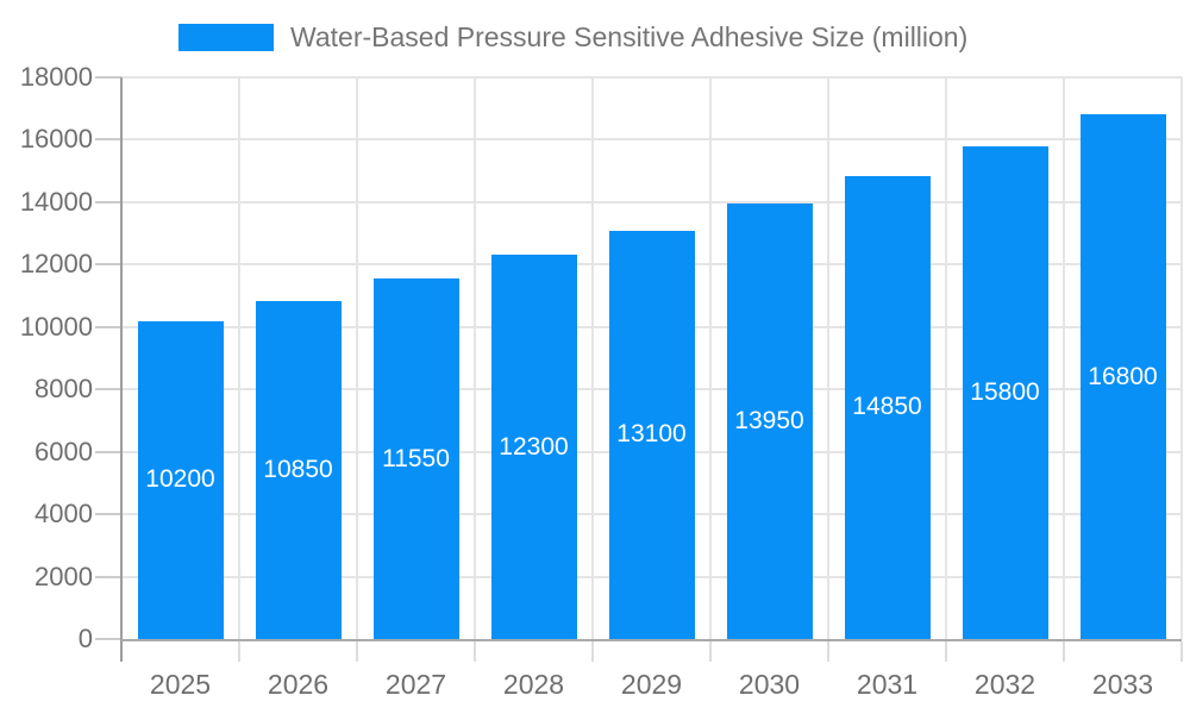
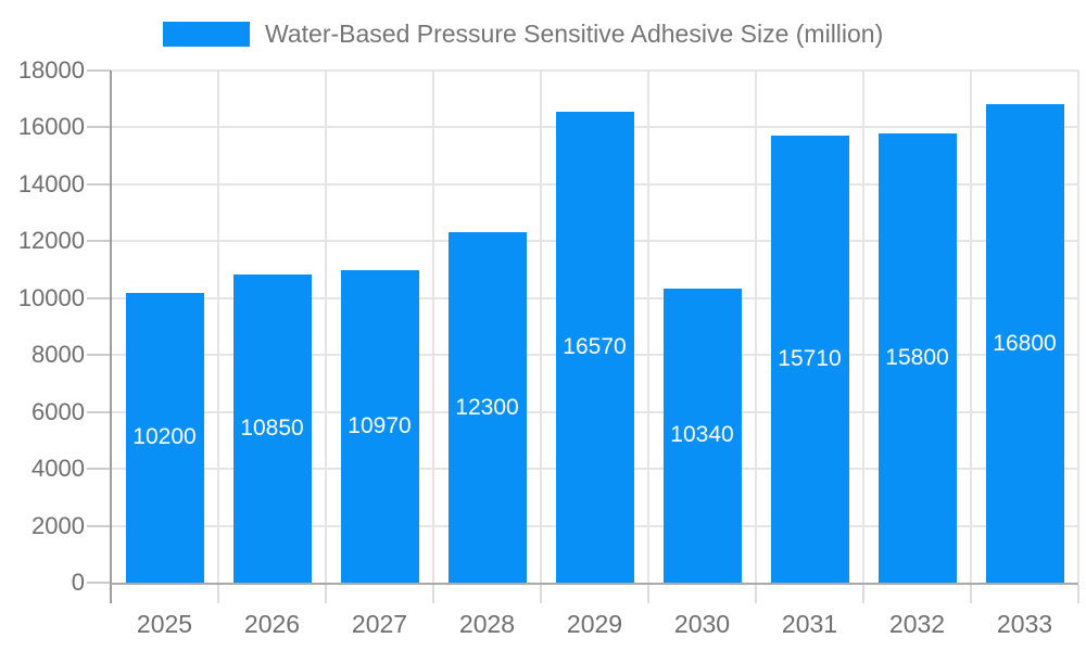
2027: 11550 -> 10970
2029: 13100 -> 16570
2030: 13950 -> 10340
2031: 14850 -> 15710
